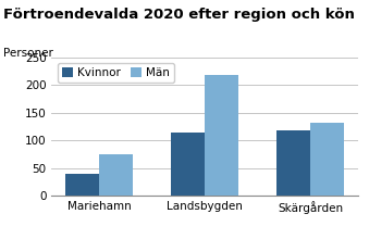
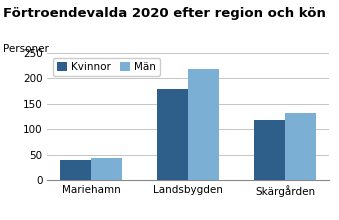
Män/Mariehamn: 76 -> 44
Kvinnor/Landsbygden: 114 -> 180
